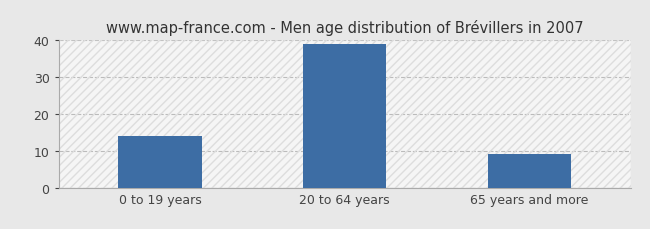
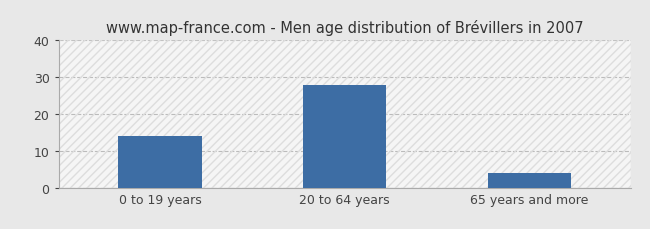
20 to 64 years: 39 -> 28
65 years and more: 9 -> 4
